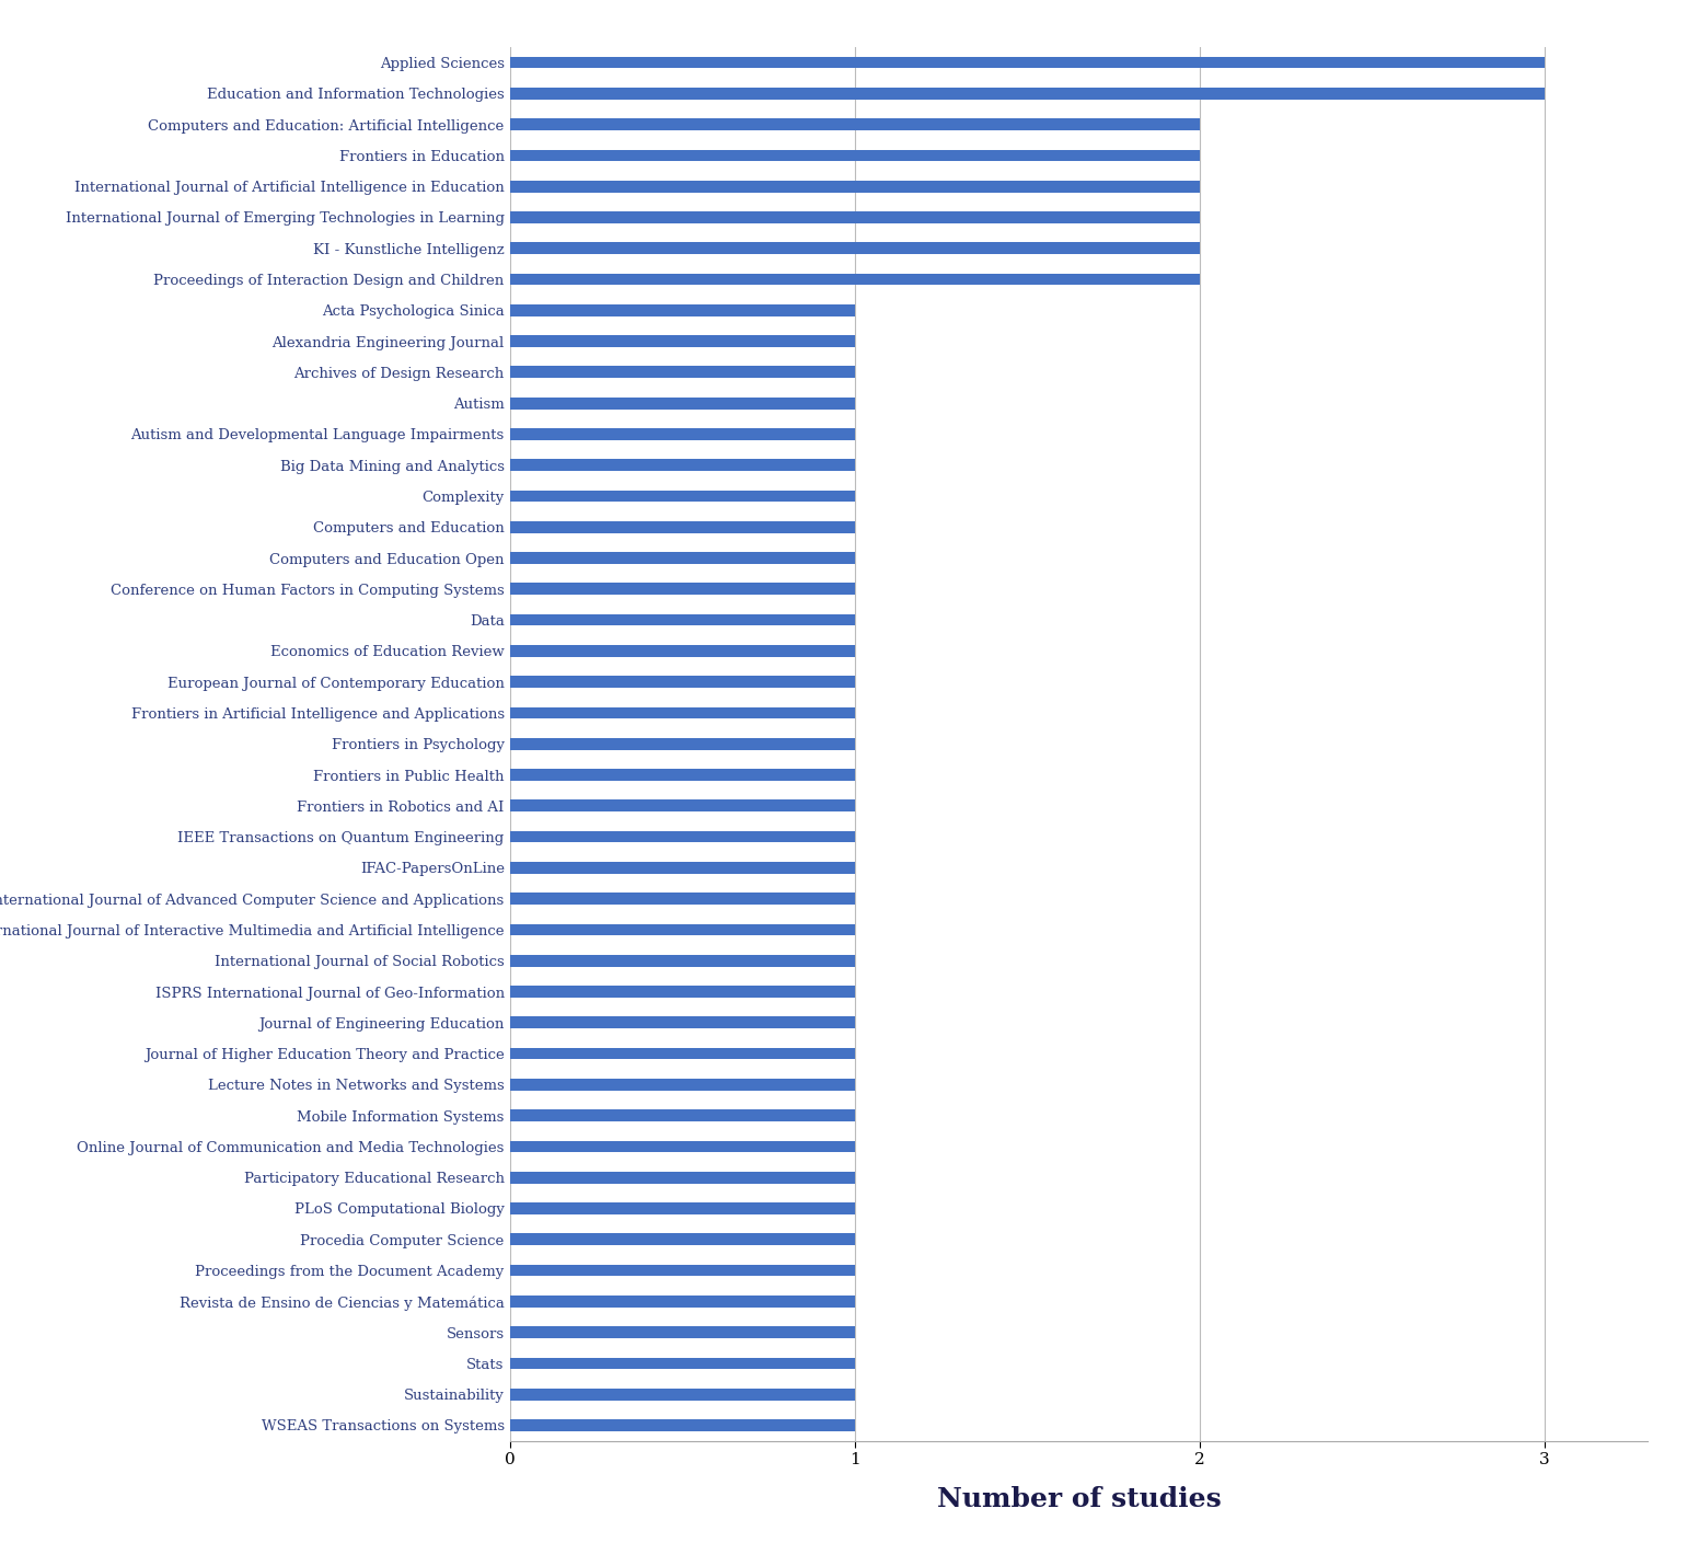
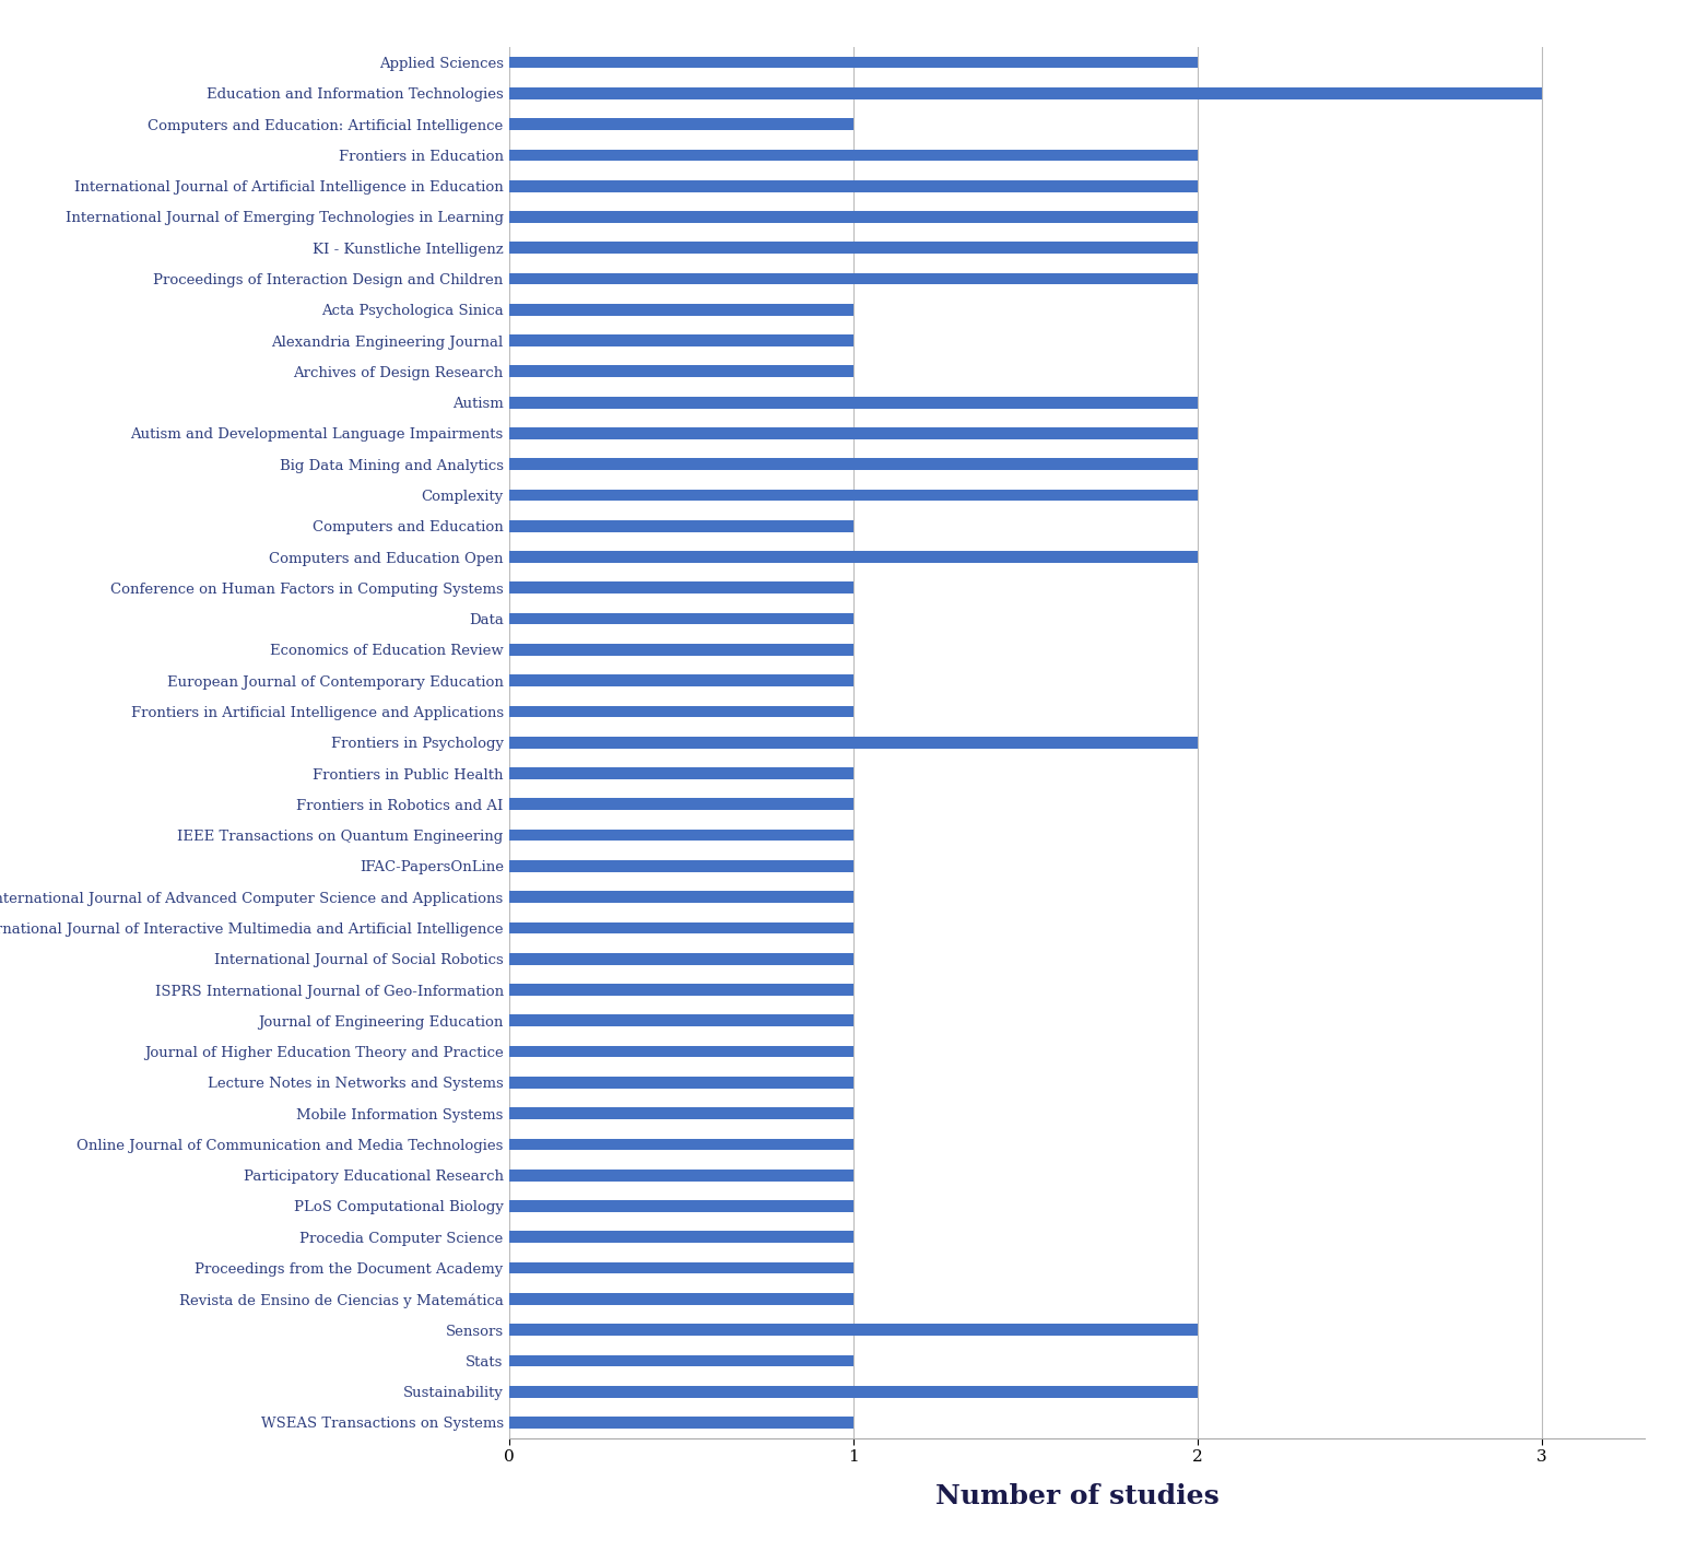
Applied Sciences: 3 -> 2
Computers and Education: Artificial Intelligence: 2 -> 1
Autism: 1 -> 2
Autism and Developmental Language Impairments: 1 -> 2
Big Data Mining and Analytics: 1 -> 2
Complexity: 1 -> 2
Computers and Education Open: 1 -> 2
Frontiers in Psychology: 1 -> 2
Sensors: 1 -> 2
Sustainability: 1 -> 2
